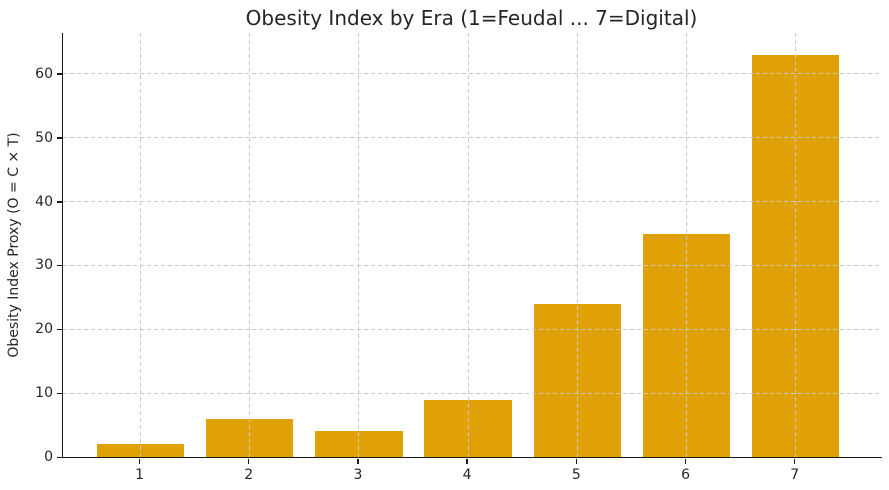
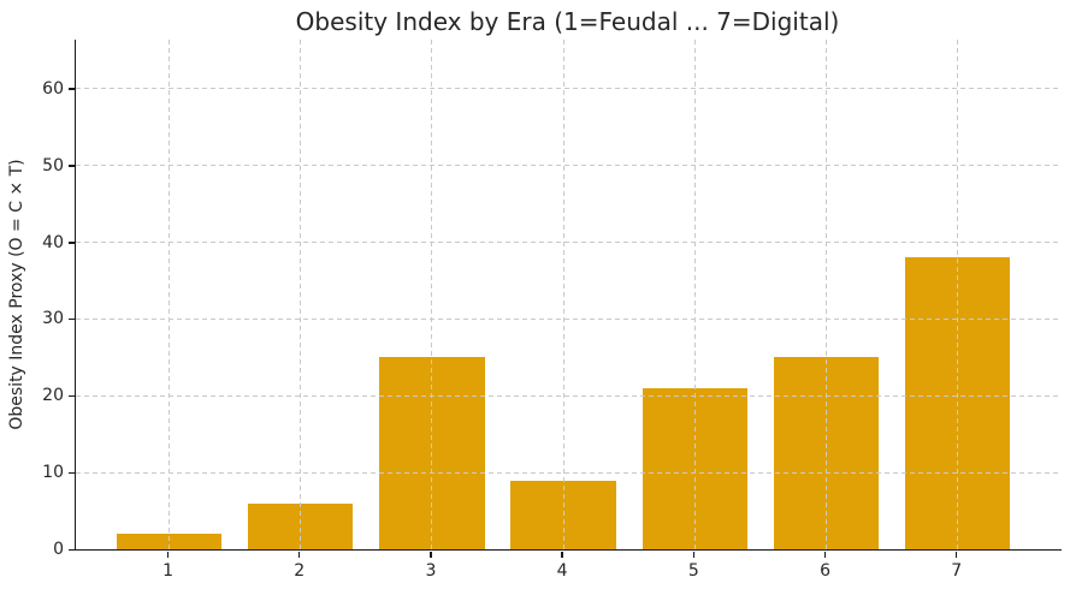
3: 4 -> 25
5: 24 -> 21
6: 35 -> 25
7: 63 -> 38
